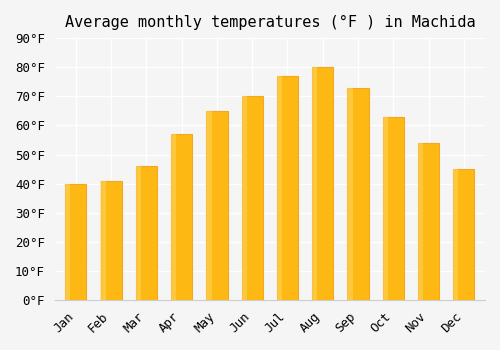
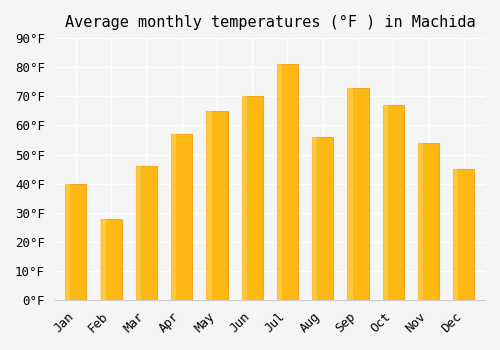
Feb: 41°F -> 28°F
Jul: 77°F -> 81°F
Aug: 80°F -> 56°F
Oct: 63°F -> 67°F
